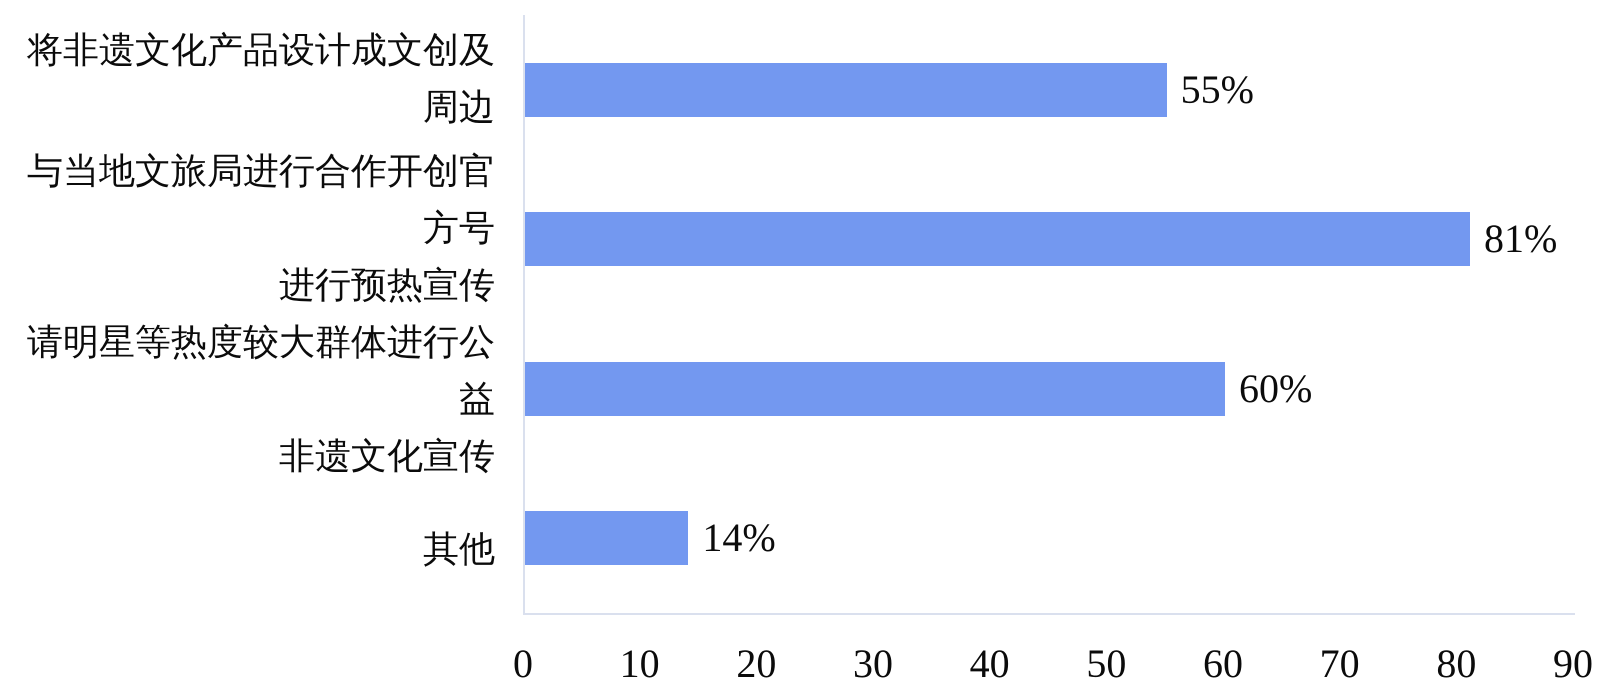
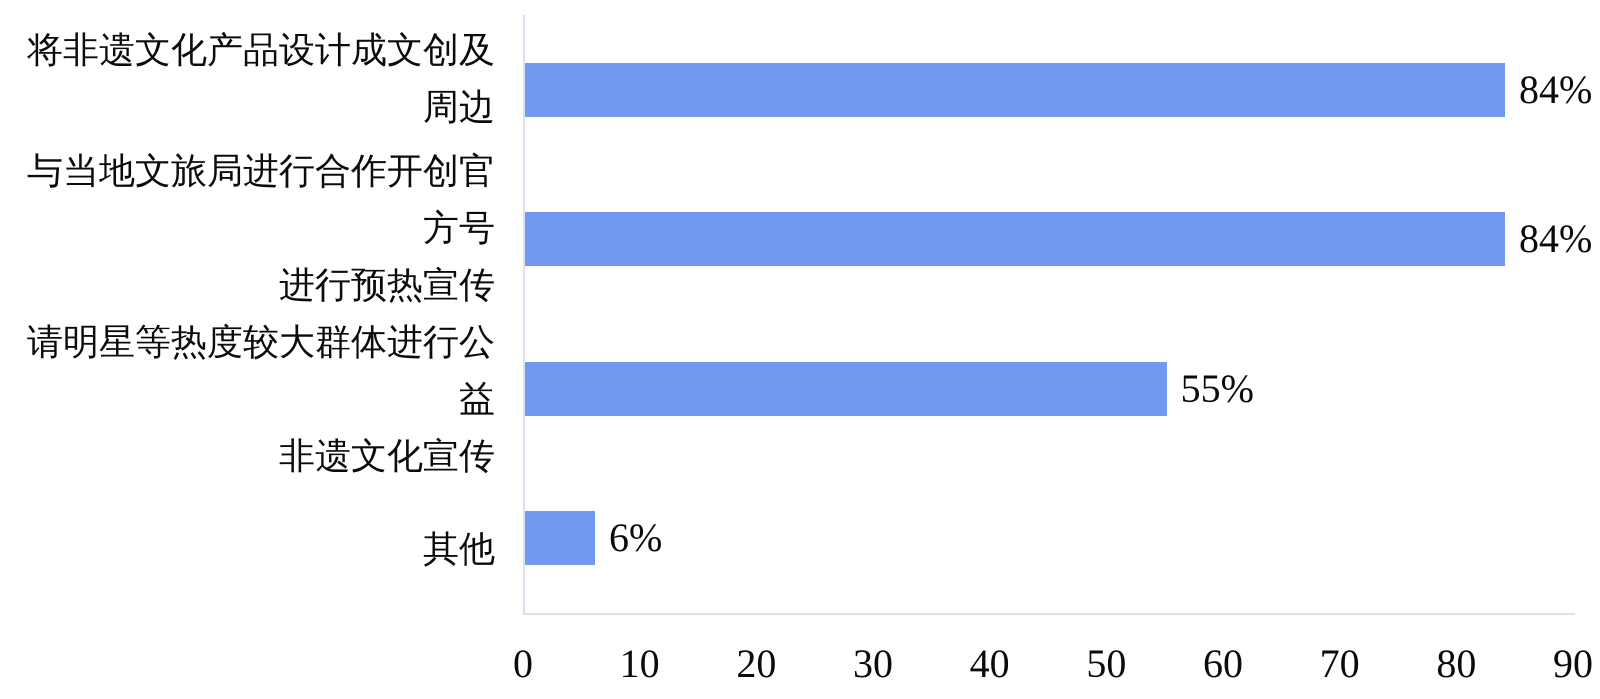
将非遗文化产品设计成文创及周边: 55% -> 84%
与当地文旅局进行合作开创官方号进行预热宣传: 81% -> 84%
请明星等热度较大群体进行公益非遗文化宣传: 60% -> 55%
其他: 14% -> 6%
